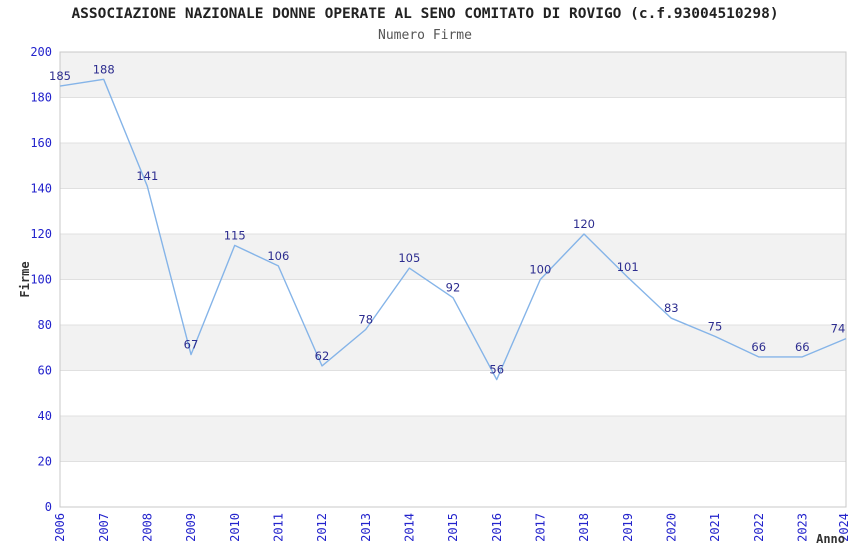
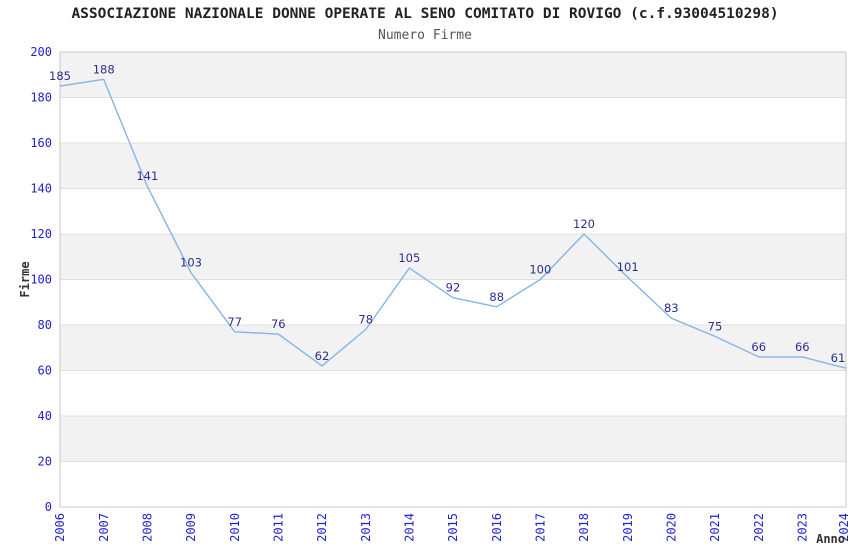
2009: 67 -> 103
2010: 115 -> 77
2011: 106 -> 76
2016: 56 -> 88
2024: 74 -> 61
